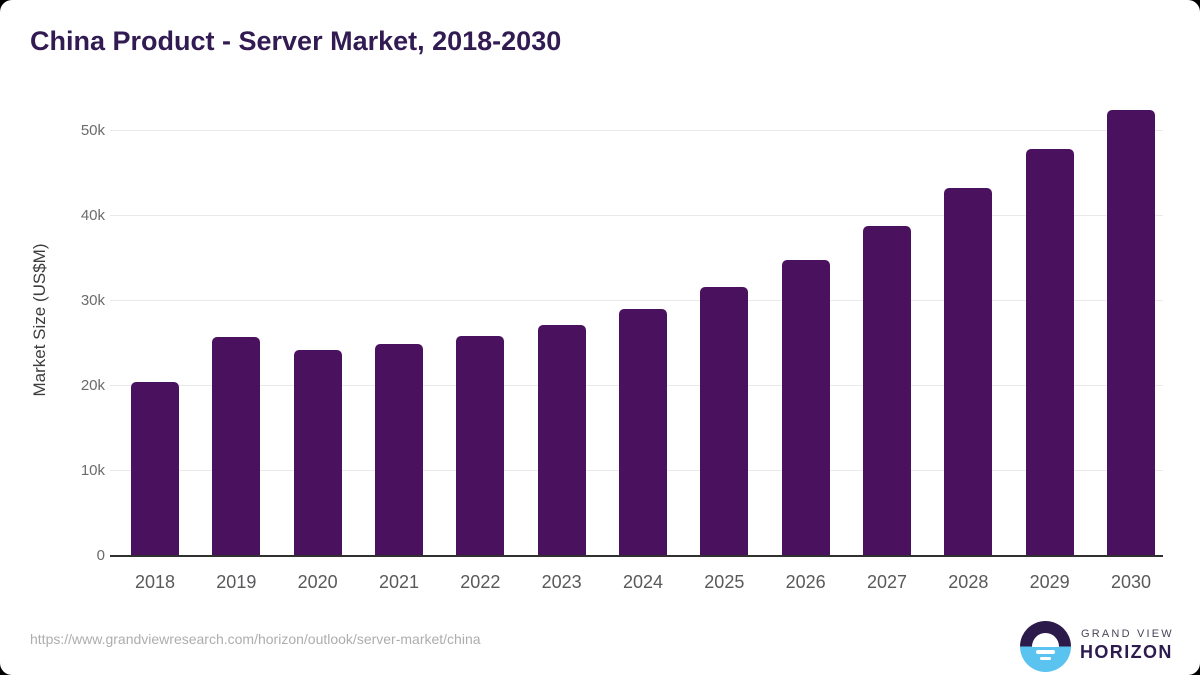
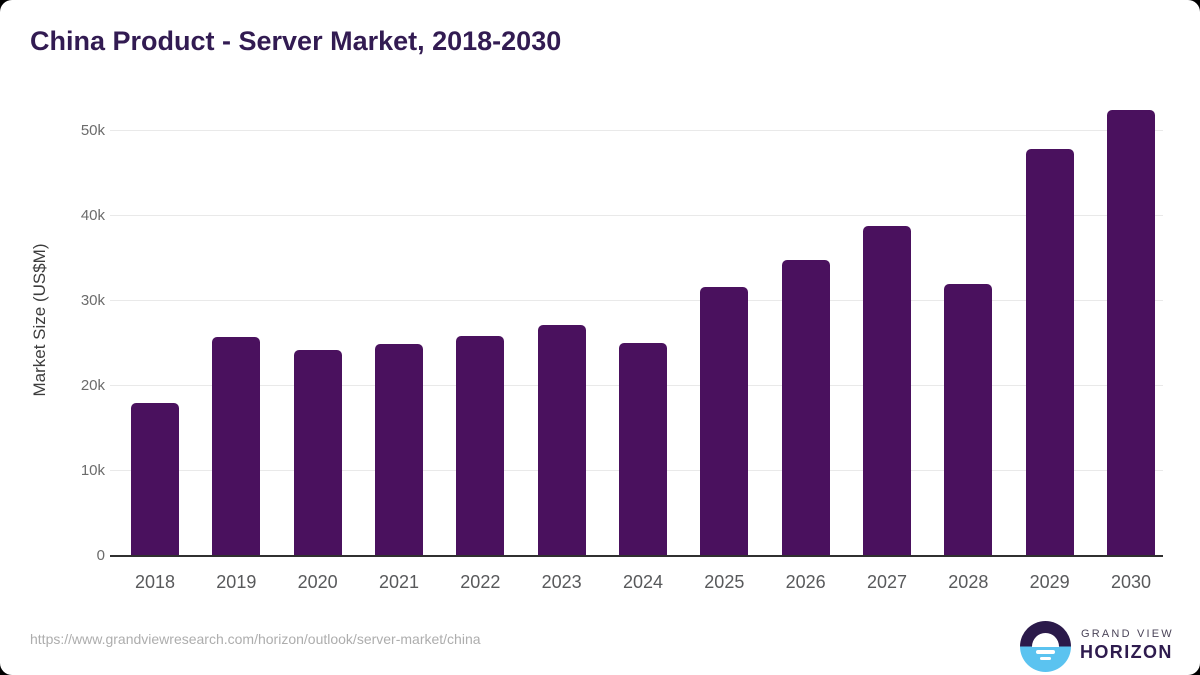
2018: 20k -> 18k
2024: 29k -> 25k
2028: 43k -> 32k
